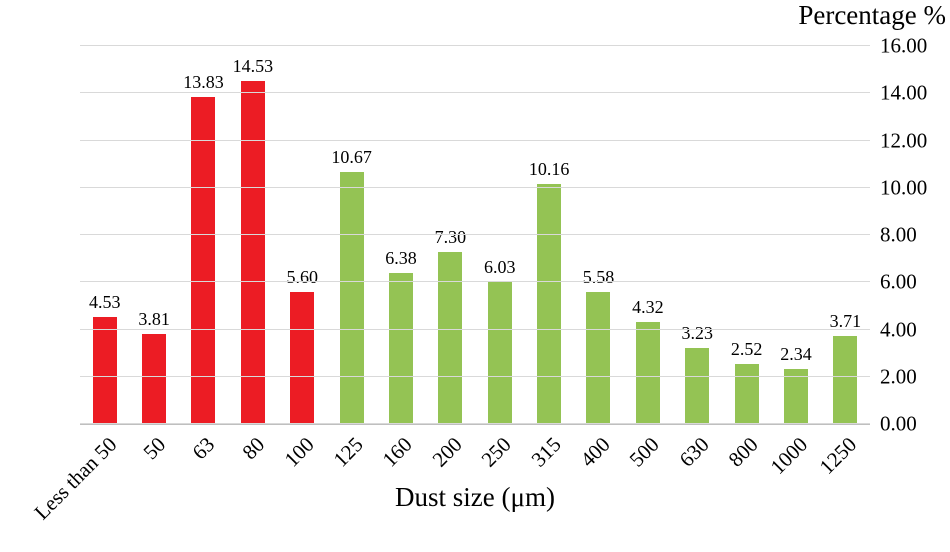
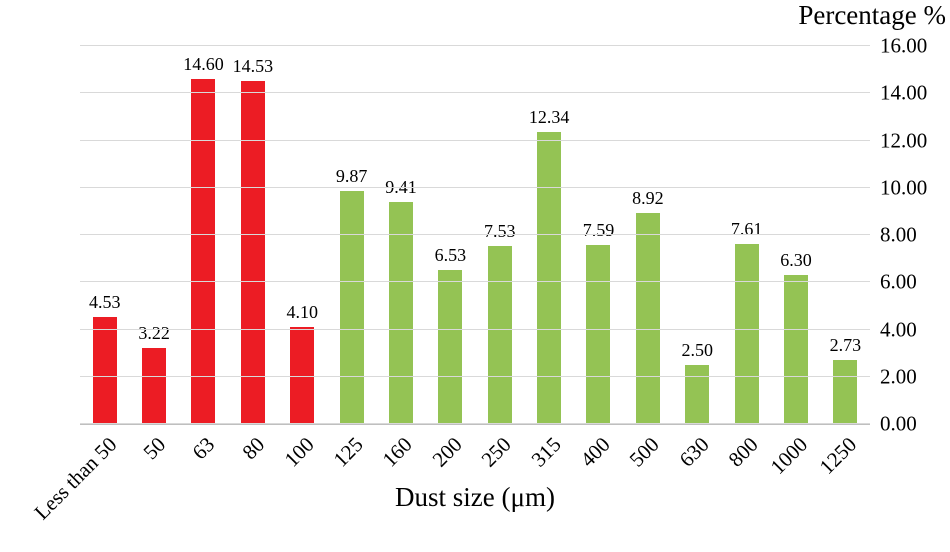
50: 3.81 -> 3.22
63: 13.83 -> 14.60
100: 5.60 -> 4.10
125: 10.67 -> 9.87
160: 6.38 -> 9.41
200: 7.30 -> 6.53
250: 6.03 -> 7.53
315: 10.16 -> 12.34
400: 5.58 -> 7.59
500: 4.32 -> 8.92
630: 3.23 -> 2.50
800: 2.52 -> 7.61
1000: 2.34 -> 6.30
1250: 3.71 -> 2.73
